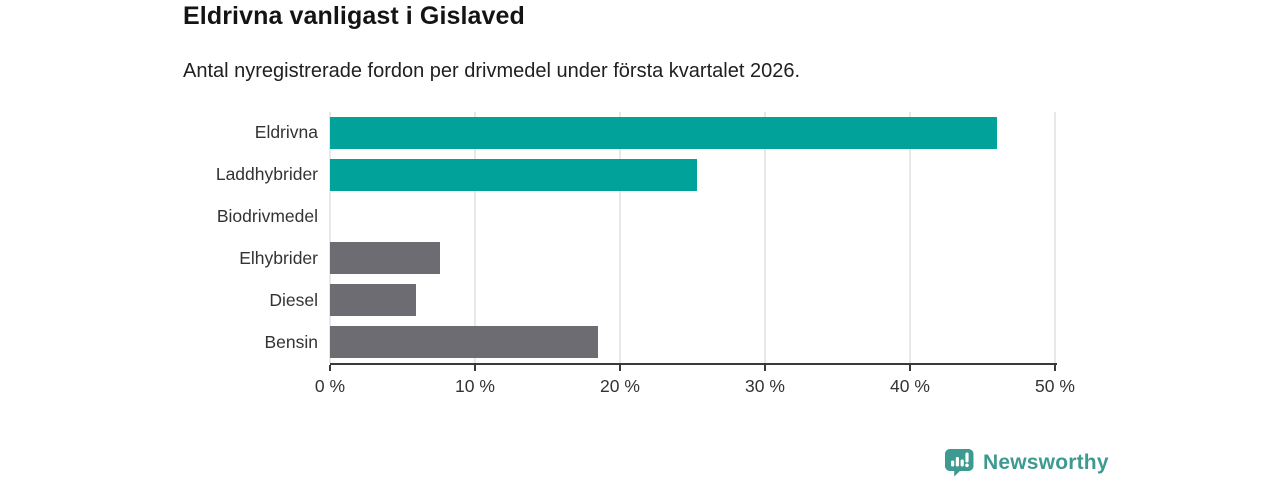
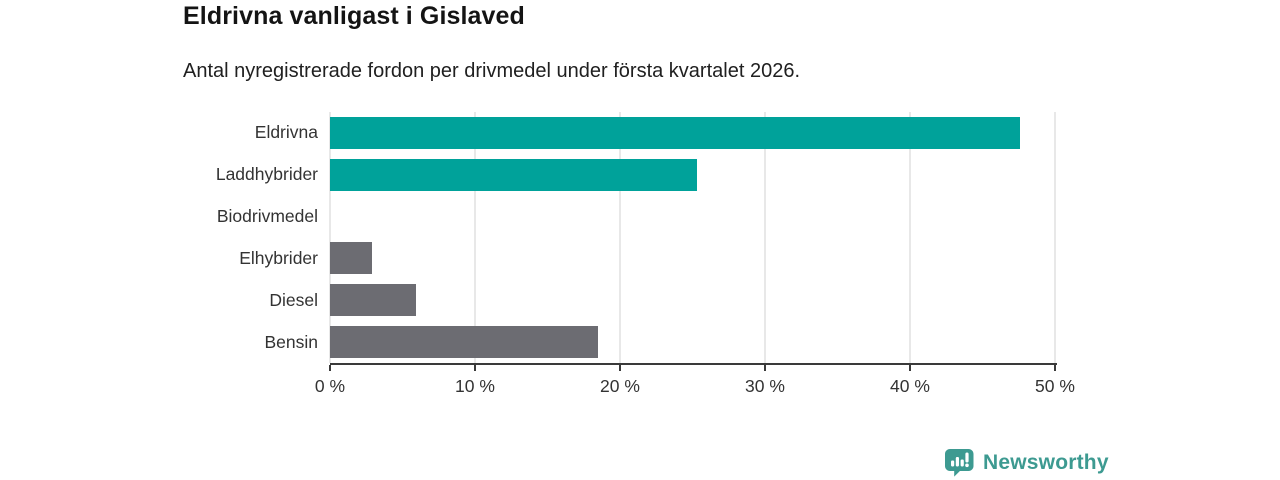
Eldrivna: 46.0% -> 47.6%
Elhybrider: 7.6% -> 2.9%
